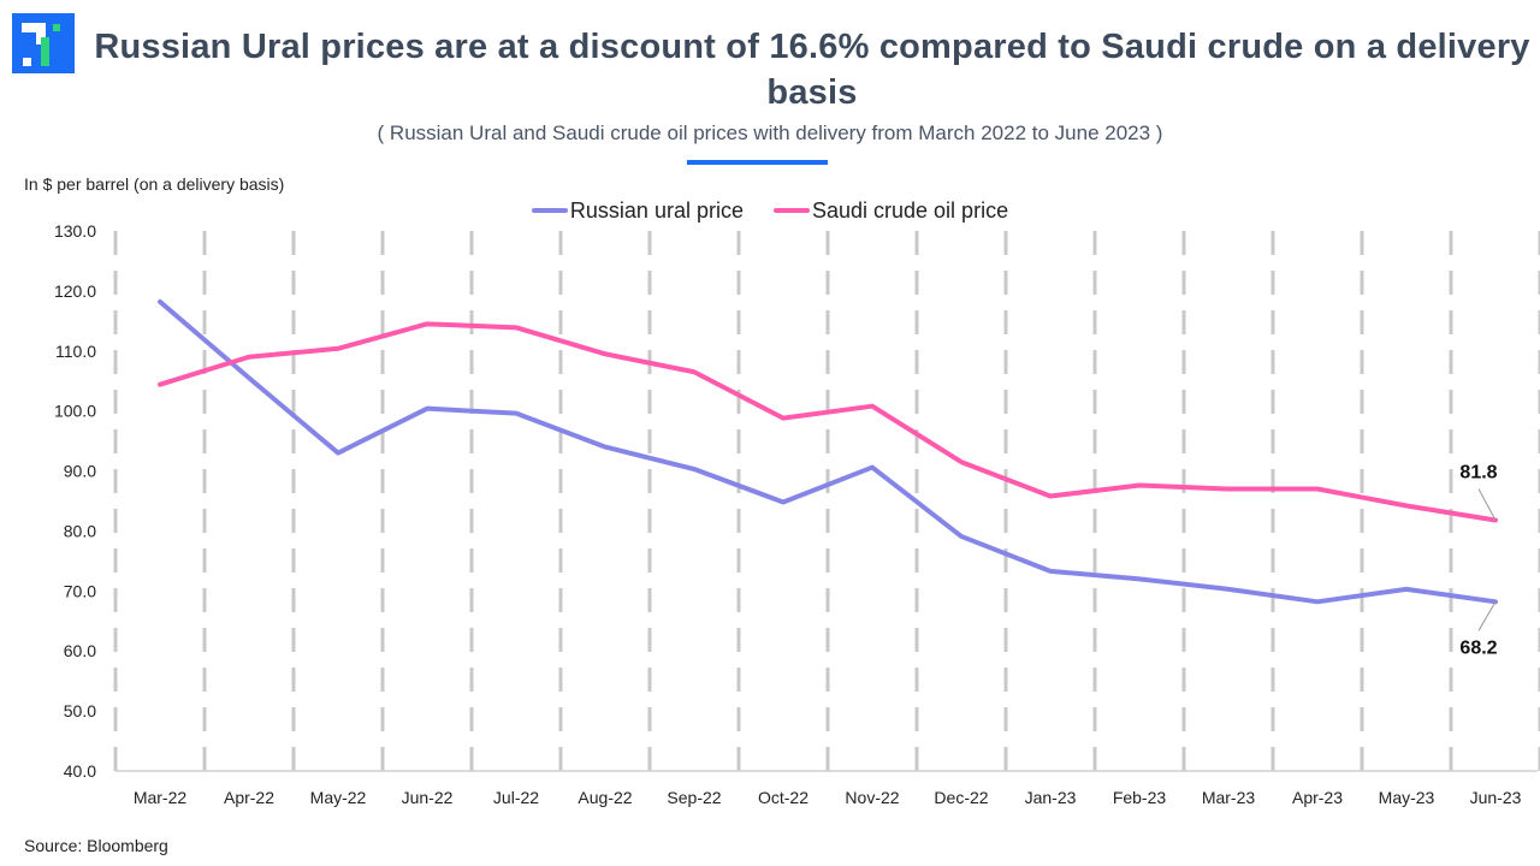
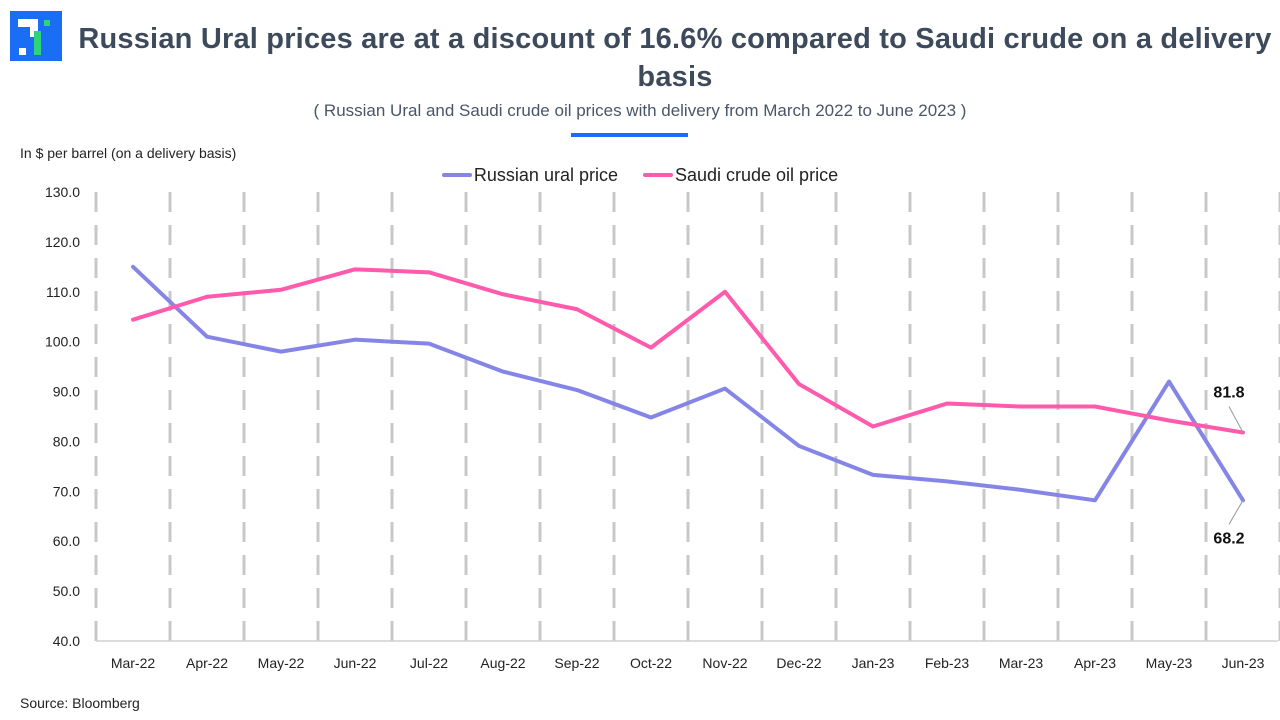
Russian ural price/Mar-22: 118 -> 115
Russian ural price/Apr-22: 106 -> 101
Russian ural price/May-22: 93 -> 98
Saudi crude oil price/Nov-22: 101 -> 110
Saudi crude oil price/Jan-23: 86 -> 83
Russian ural price/May-23: 70 -> 92
